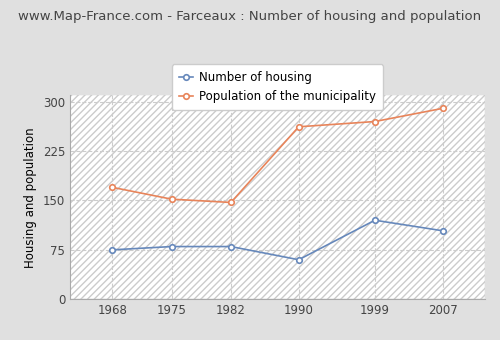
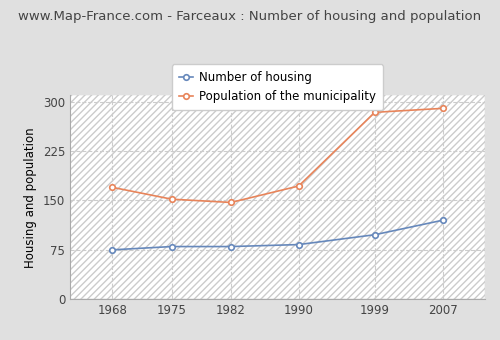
Number of housing/1990: 60 -> 83
Population of the municipality/1990: 262 -> 172
Number of housing/1999: 120 -> 98
Population of the municipality/1999: 270 -> 284
Number of housing/2007: 104 -> 120
